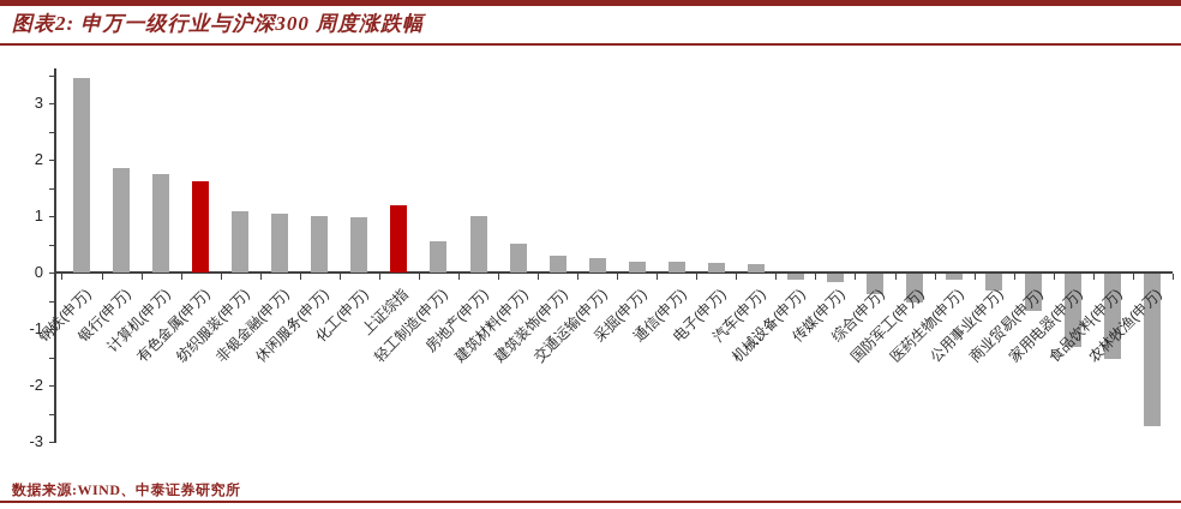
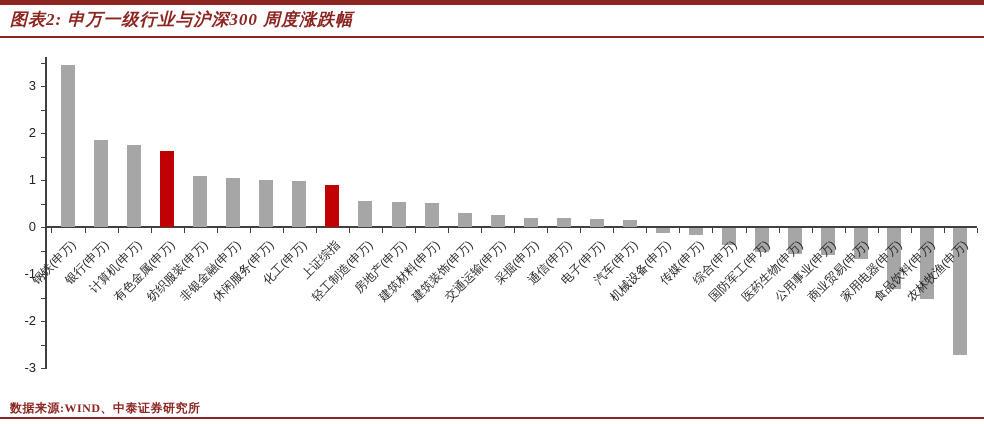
上证综指: 1.2 -> 0.9
房地产(申万): 1.0 -> 0.5
医药生物(申万): -0.1 -> -0.6
公用事业(申万): -0.3 -> -0.6
